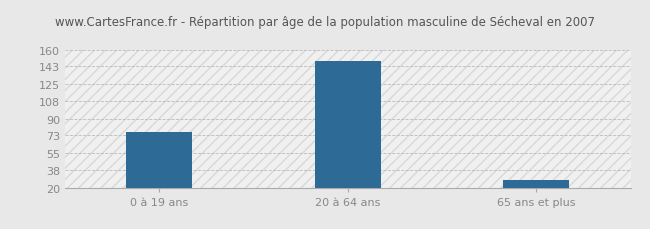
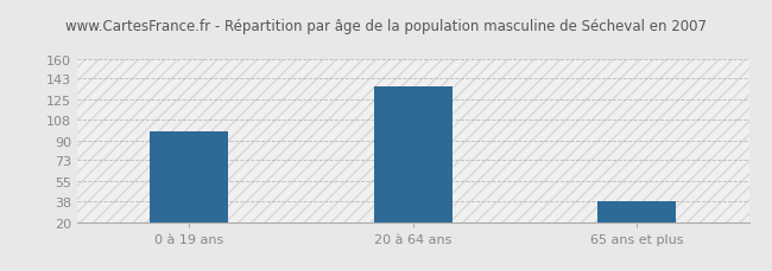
0 à 19 ans: 76 -> 98
20 à 64 ans: 148 -> 136
65 ans et plus: 28 -> 38
